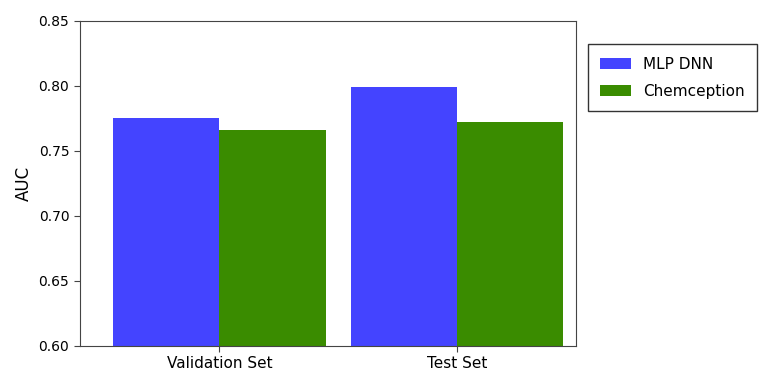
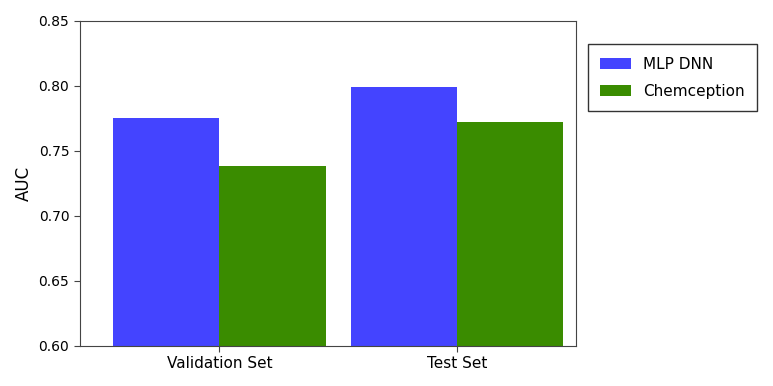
Chemception/Validation Set: 0.766 -> 0.738
